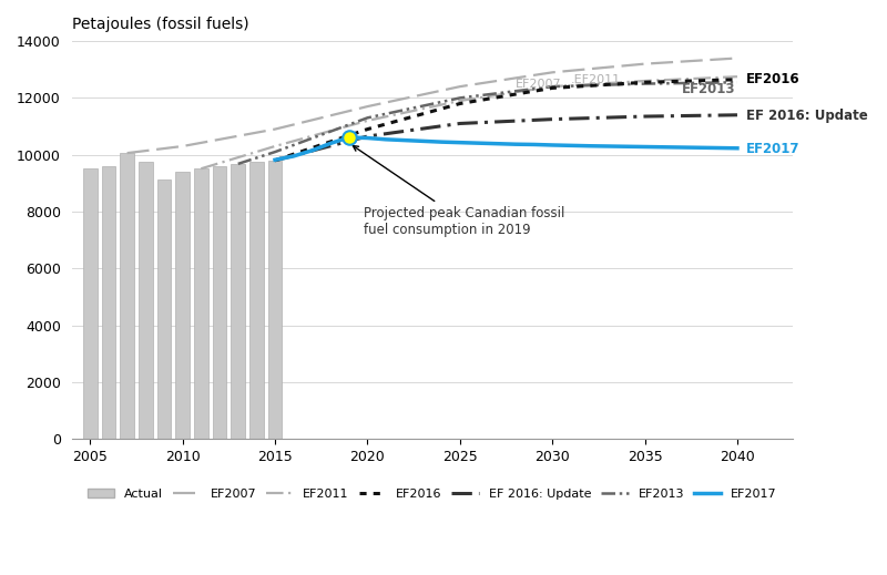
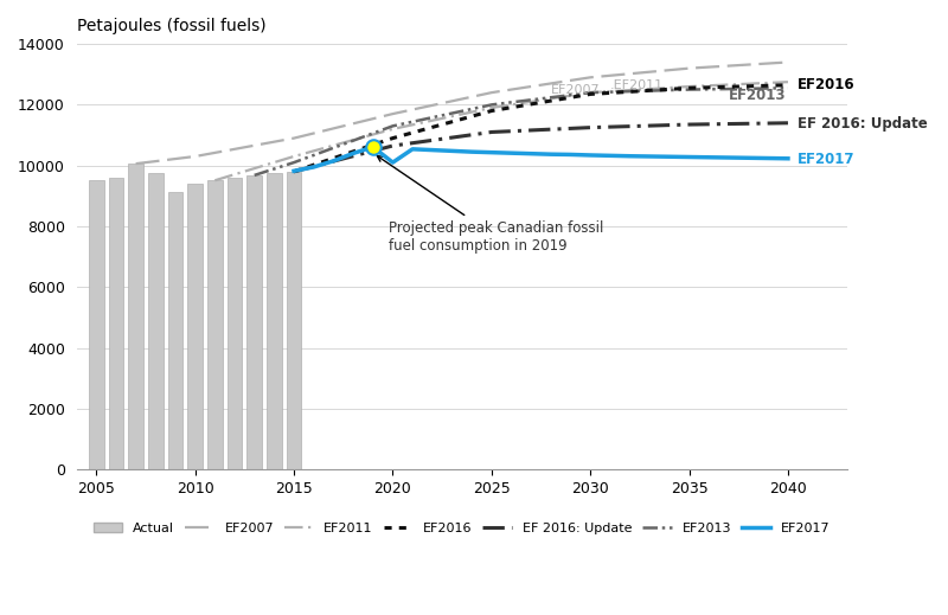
EF2017/2020: 10590 -> 10100
